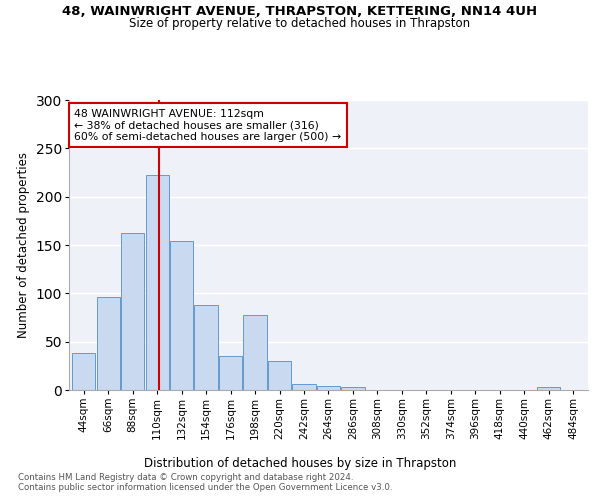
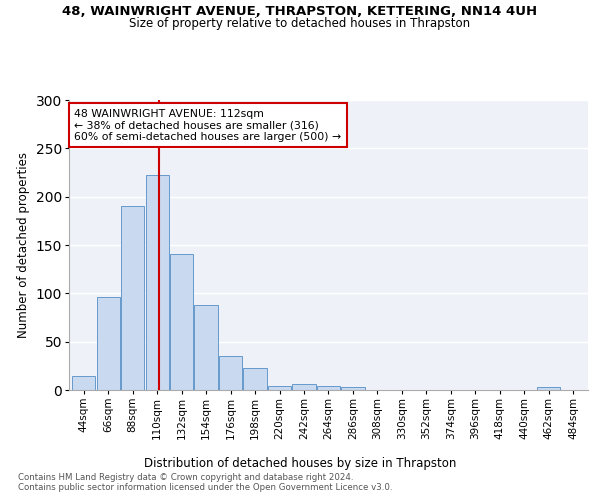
44sqm: 38 -> 15
88sqm: 162 -> 190
132sqm: 154 -> 141
198sqm: 78 -> 23
220sqm: 30 -> 4
